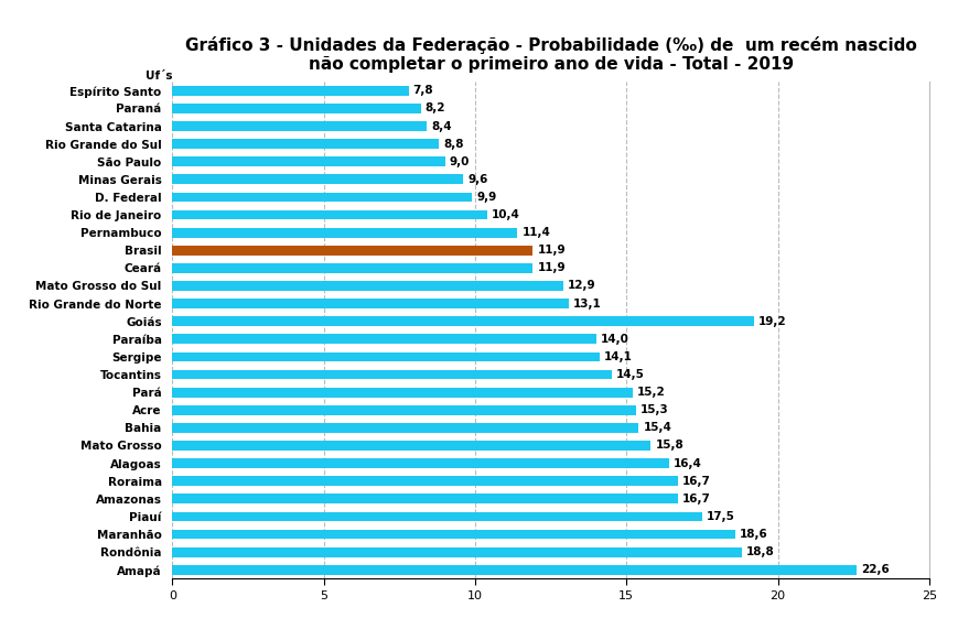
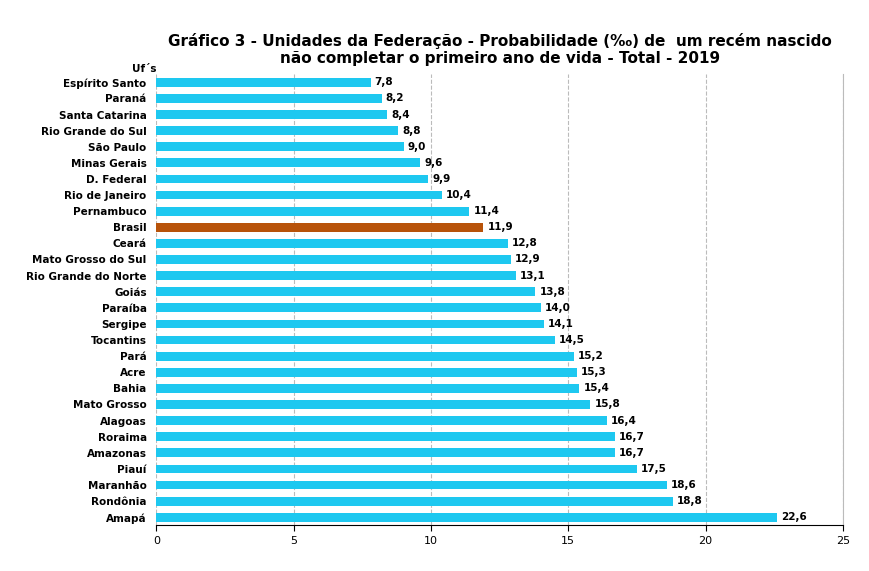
Ceará: 11,9 -> 12,8
Goiás: 19,2 -> 13,8
